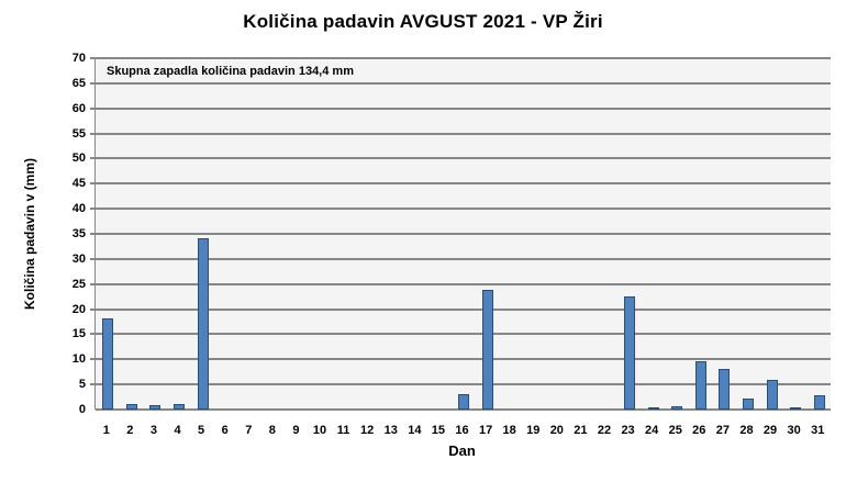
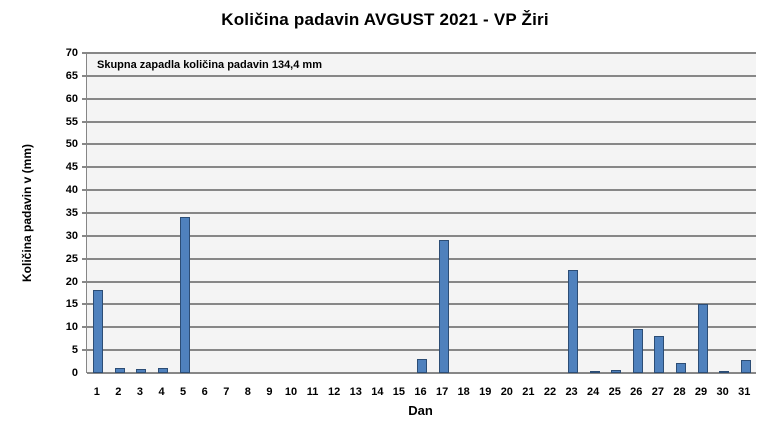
17: 24 -> 29
29: 6 -> 15
